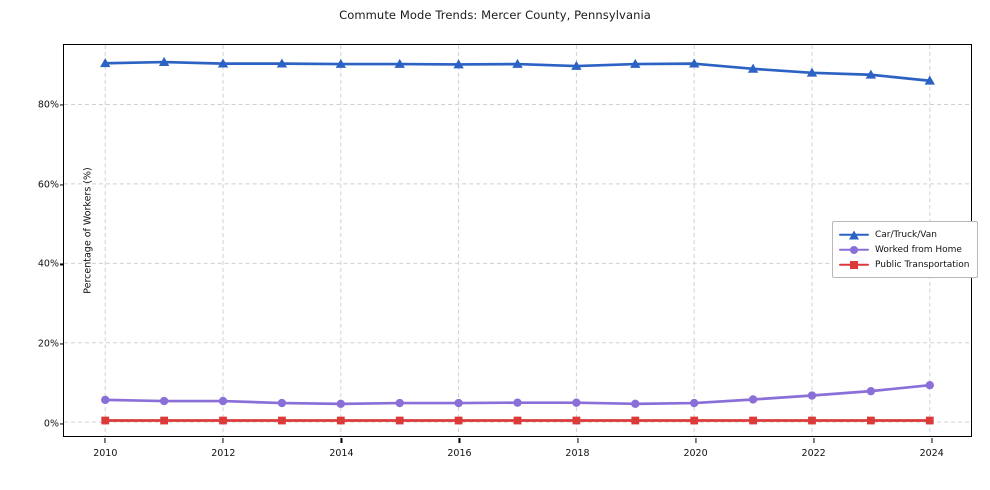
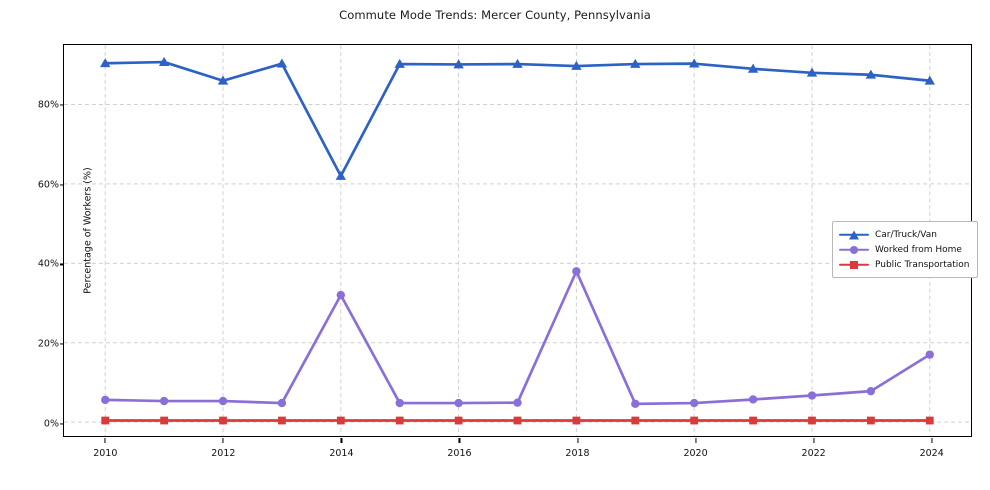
Car/Truck/Van/2012: 90% -> 86%
Car/Truck/Van/2014: 90% -> 62%
Worked from Home/2014: 5% -> 32%
Worked from Home/2018: 5% -> 38%
Worked from Home/2024: 9% -> 17%
